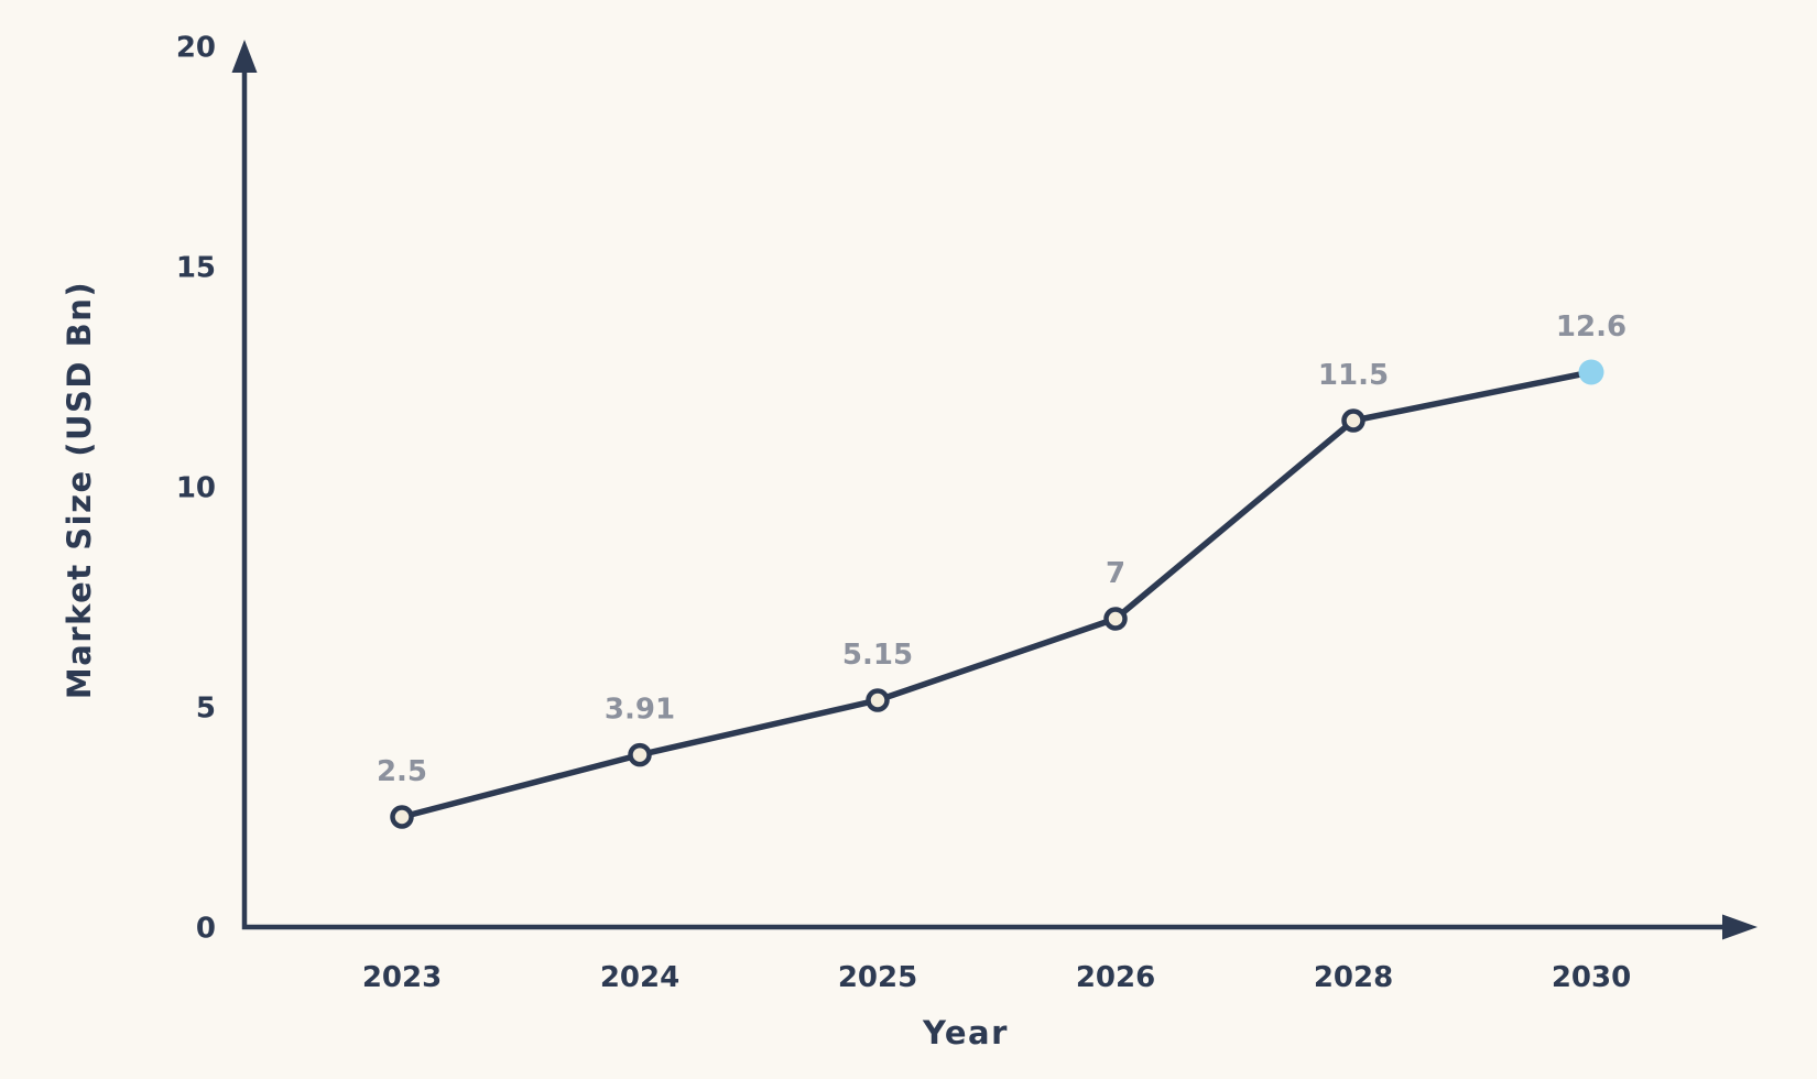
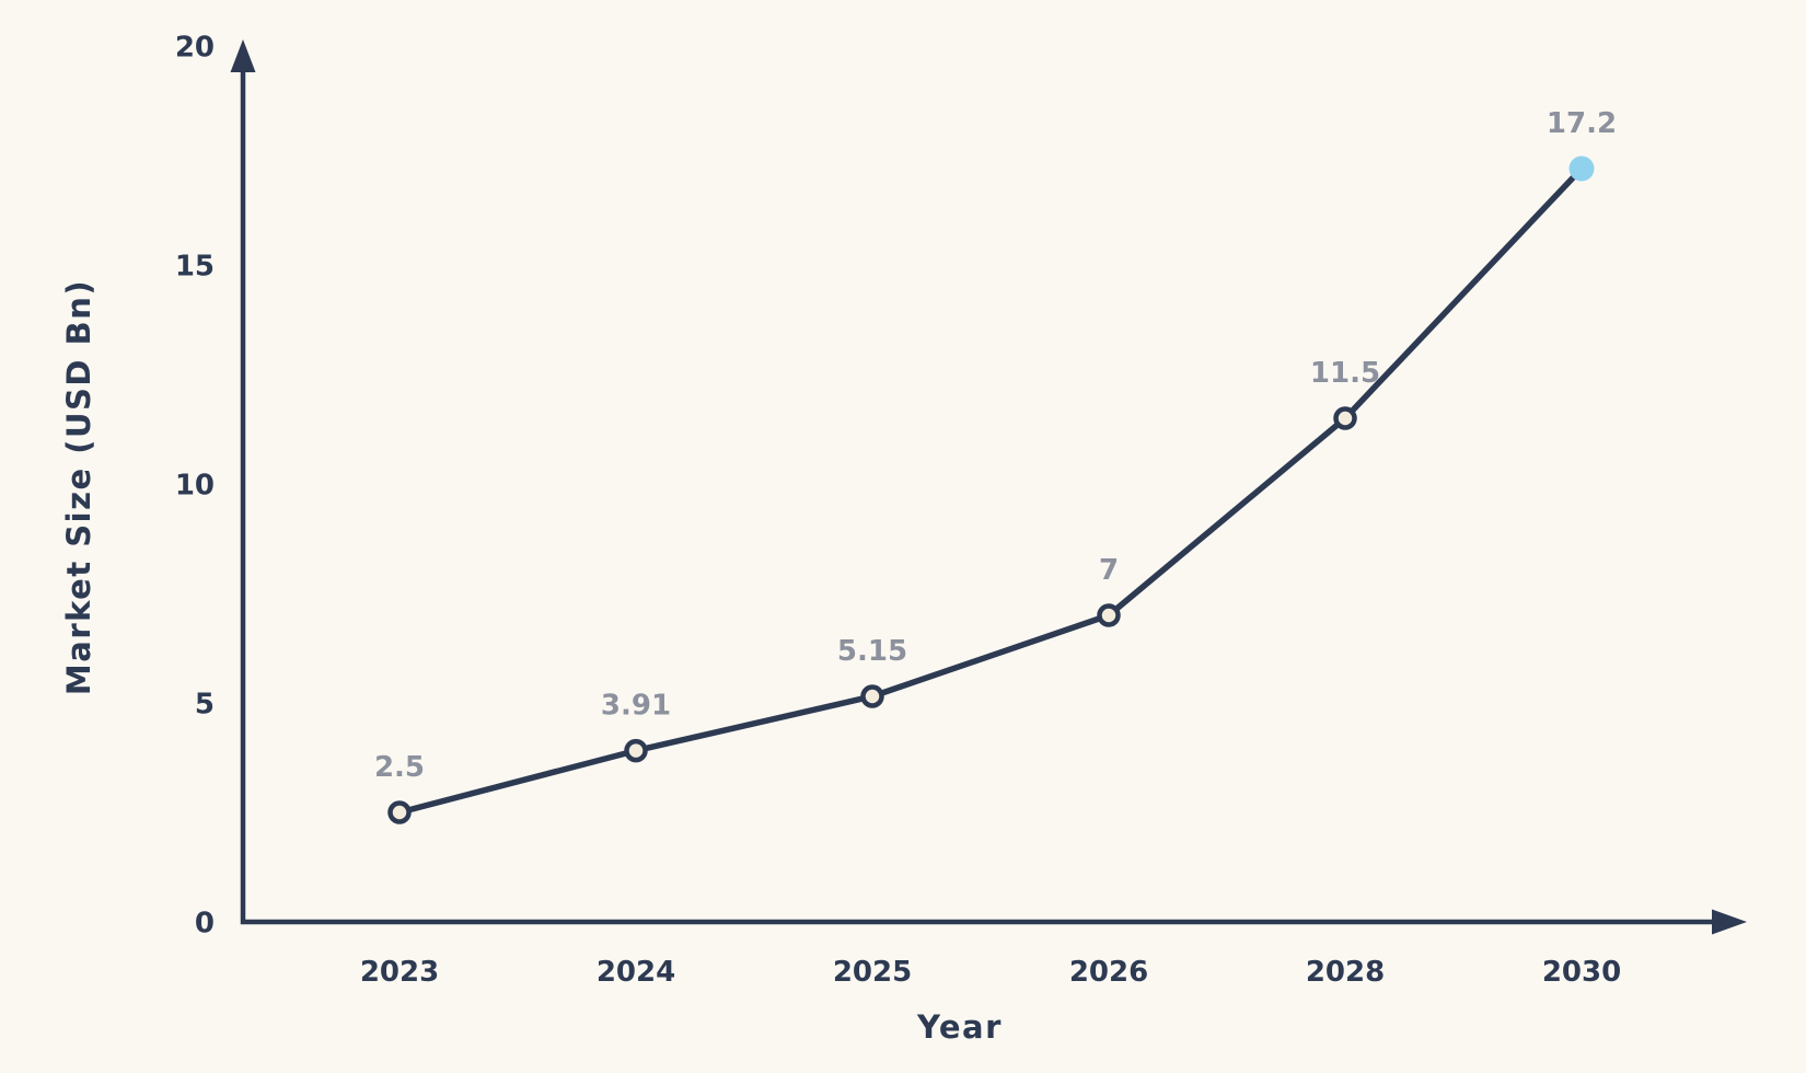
2030: 12.6 -> 17.2
